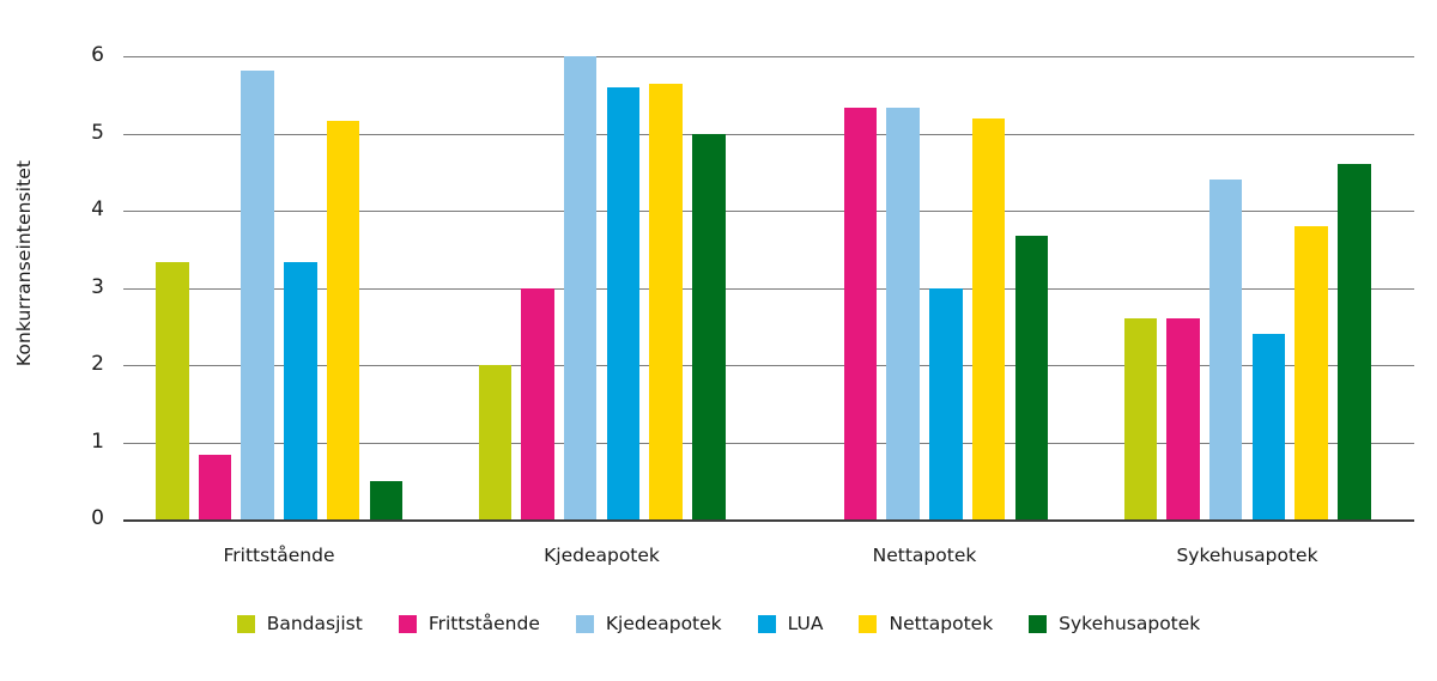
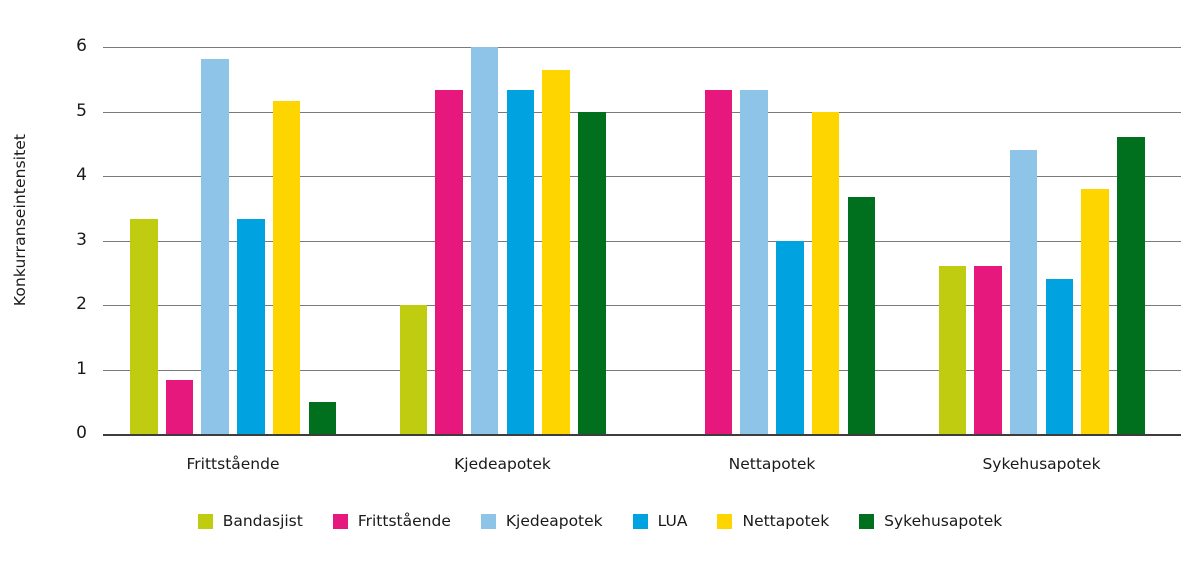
Frittstående/Kjedeapotek: 3.0 -> 5.3
LUA/Kjedeapotek: 5.6 -> 5.3
Nettapotek/Nettapotek: 5.2 -> 5.0
